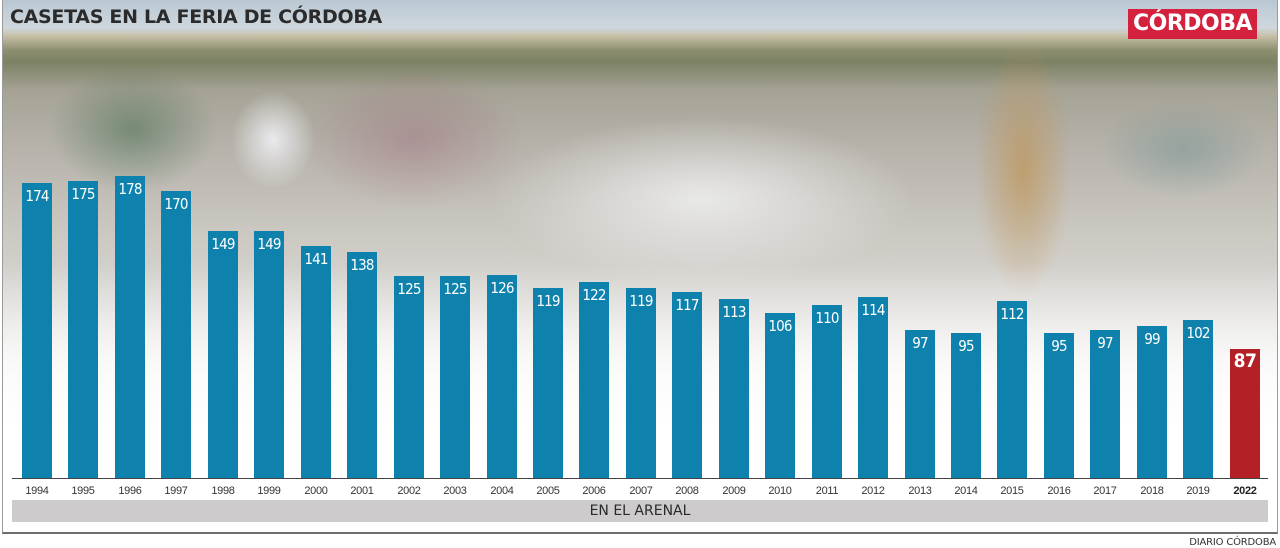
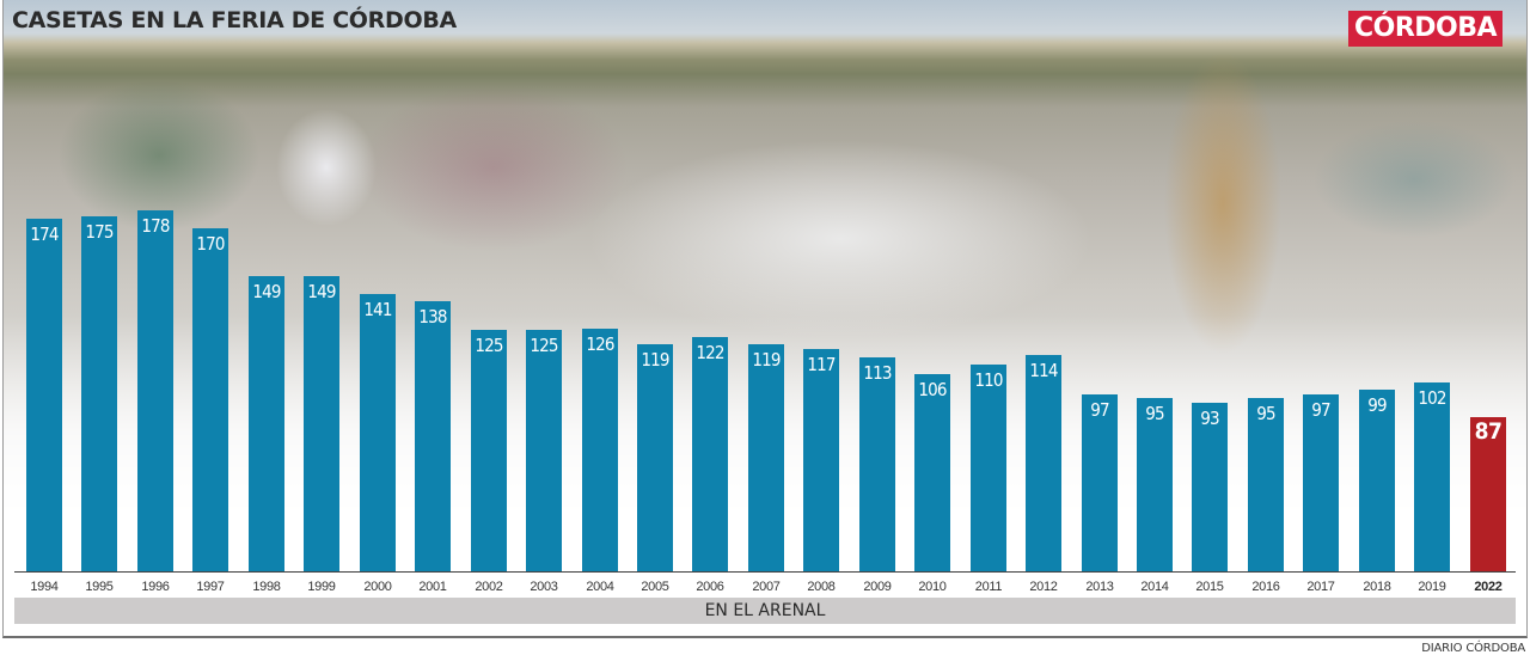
2015: 112 -> 93
